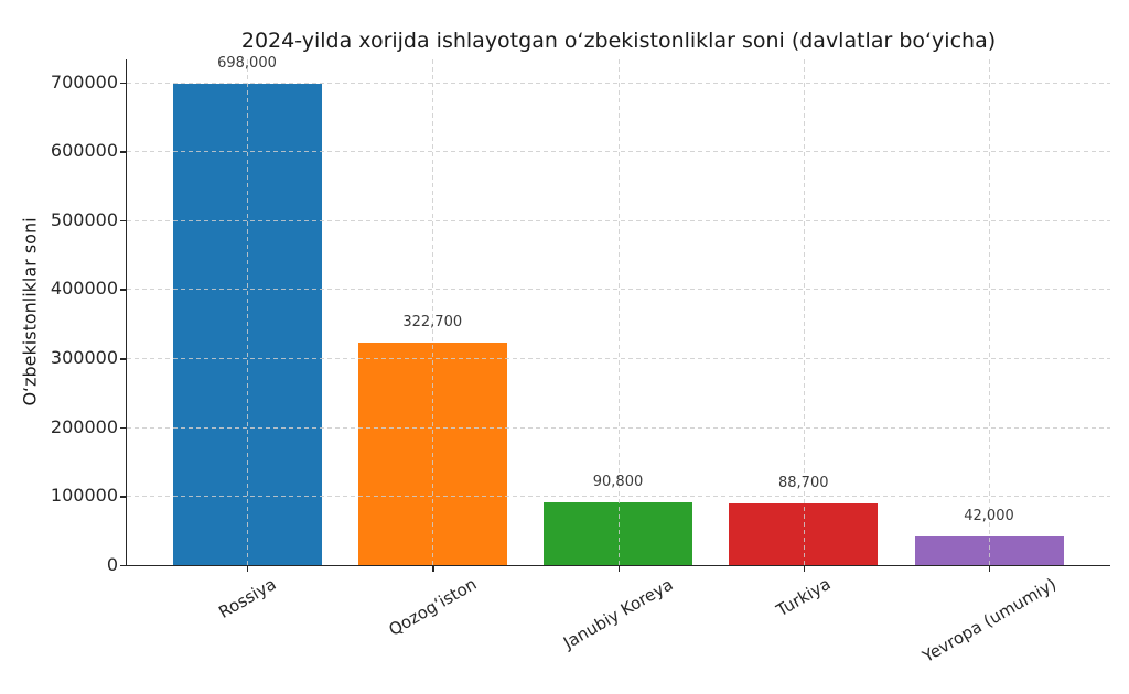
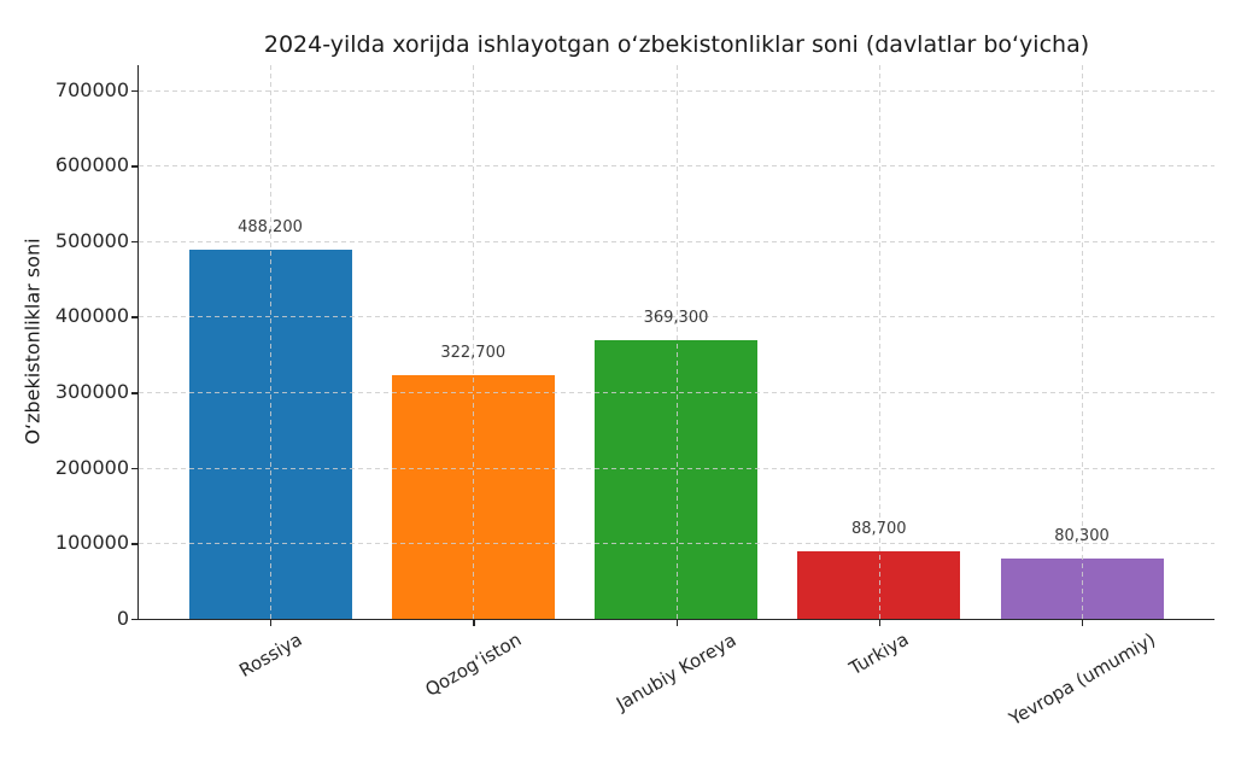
Rossiya: 698,000 -> 488,200
Janubiy Koreya: 90,800 -> 369,300
Yevropa (umumiy): 42,000 -> 80,300
